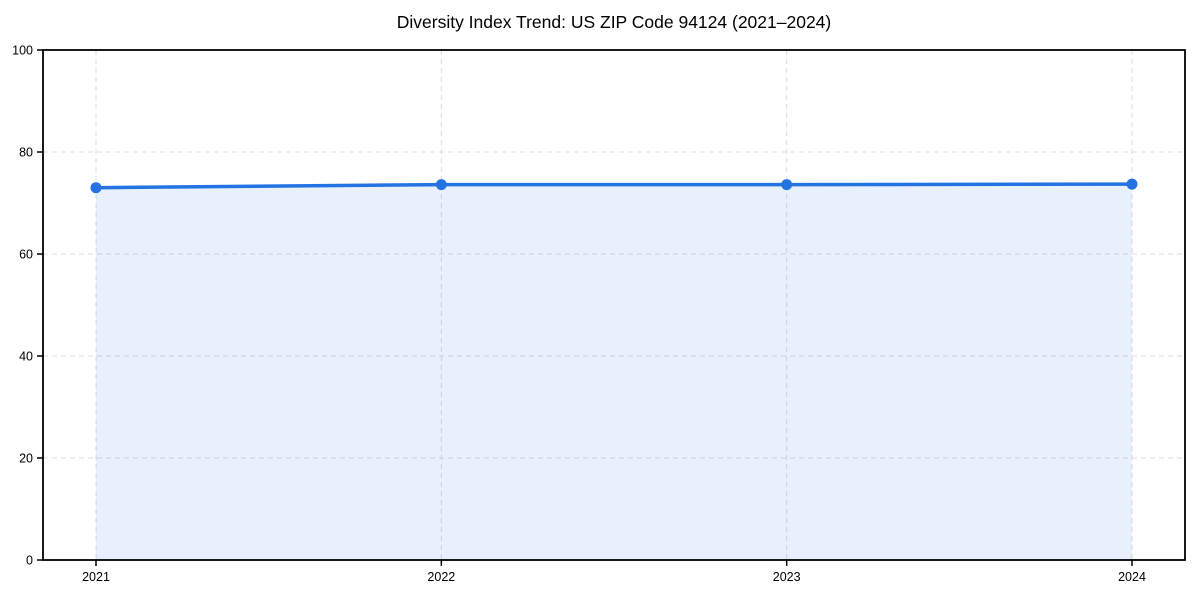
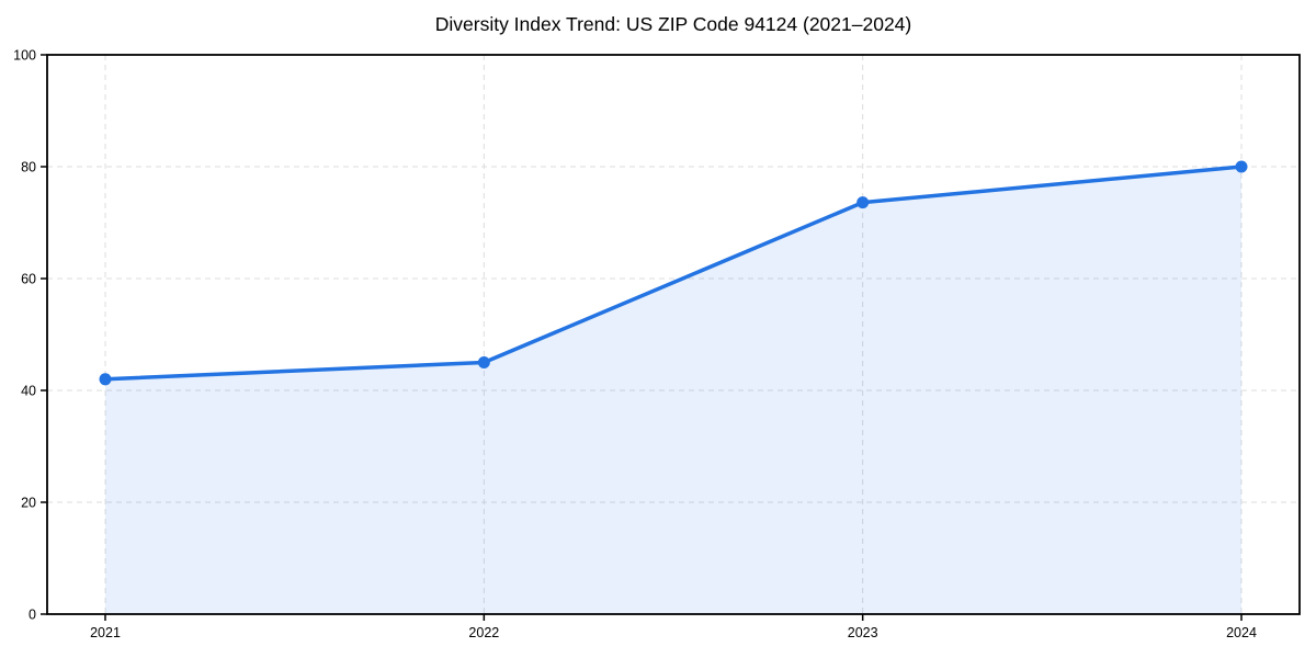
2021: 73 -> 42
2022: 74 -> 45
2024: 74 -> 80
